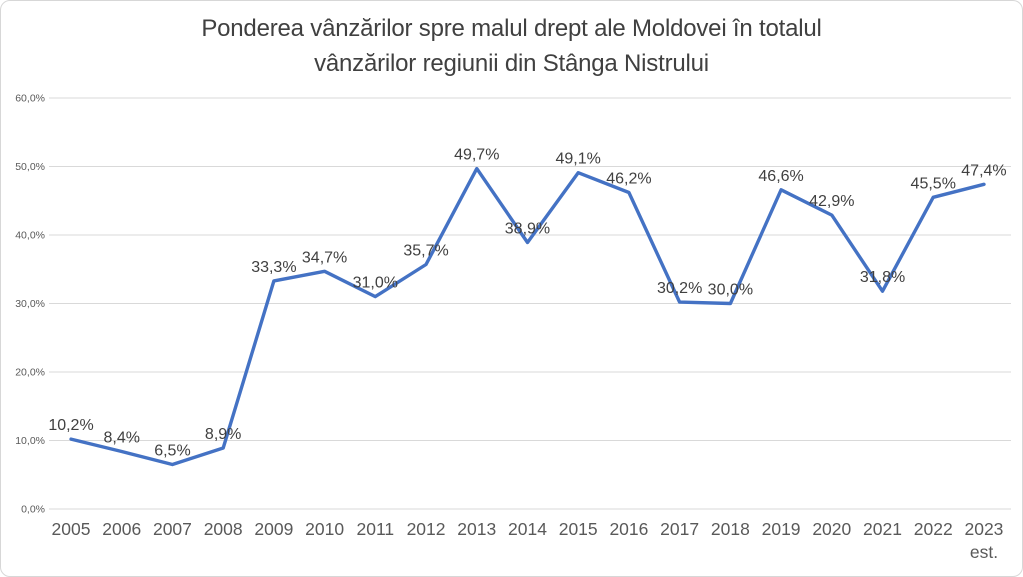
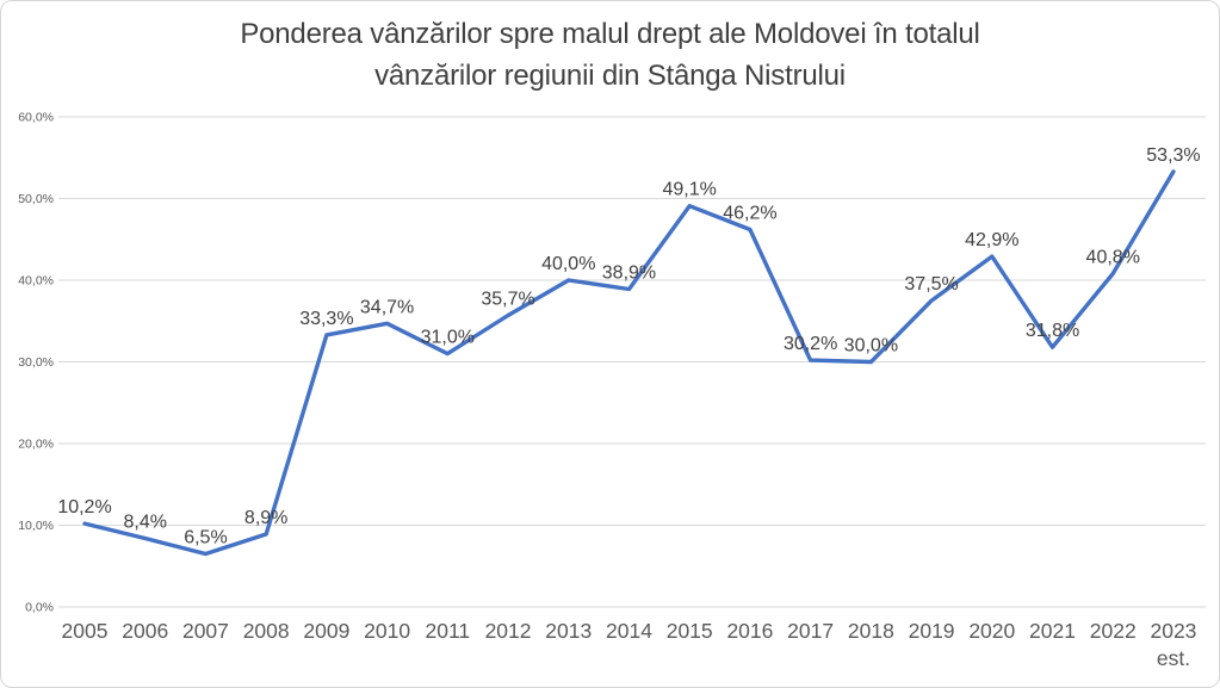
2013: 49,7% -> 40,0%
2019: 46,6% -> 37,5%
2022: 45,5% -> 40,8%
2023: 47,4% -> 53,3%
